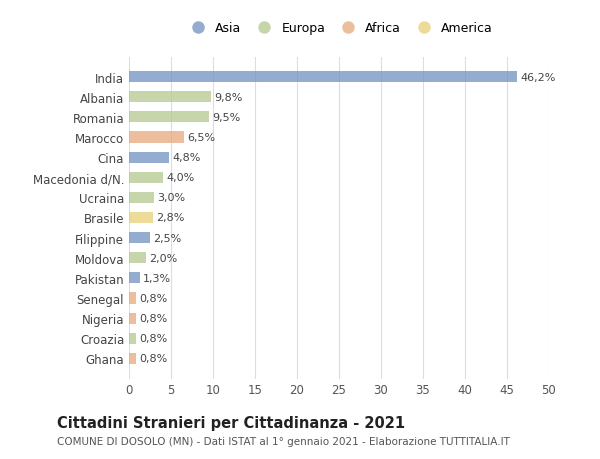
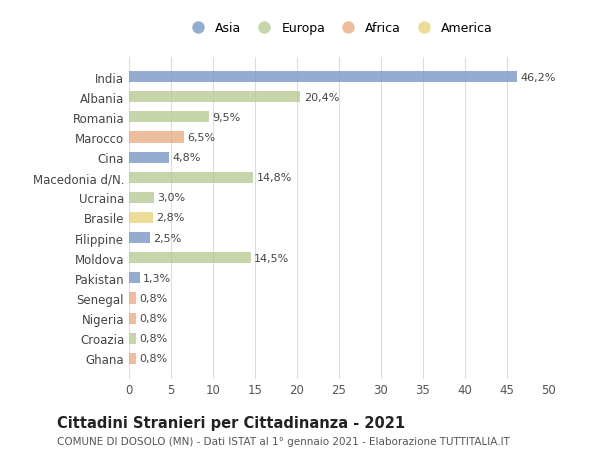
Albania: 9,8% -> 20,4%
Macedonia d/N.: 4,0% -> 14,8%
Moldova: 2,0% -> 14,5%
